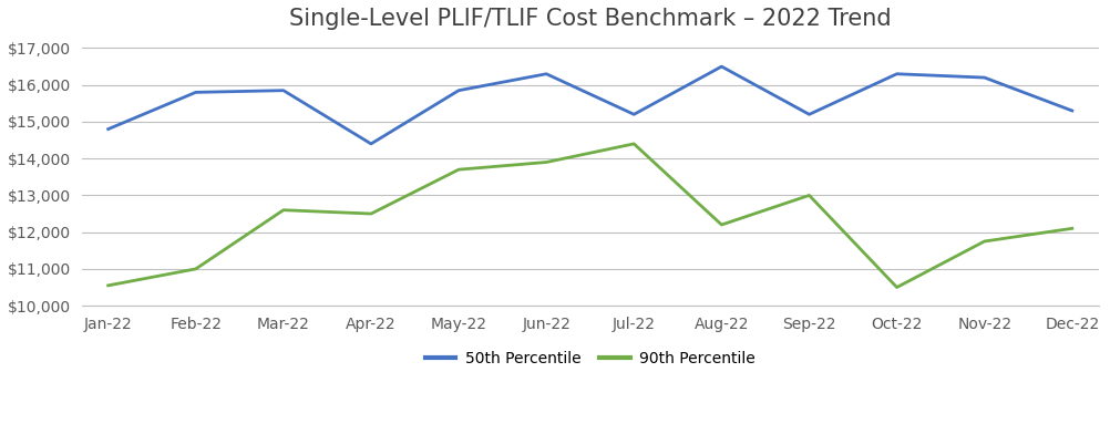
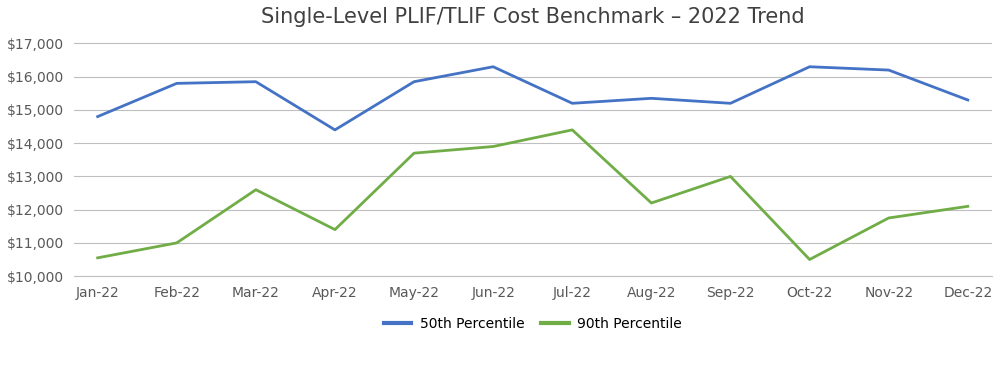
90th Percentile/Apr-22: $12,500 -> $11,400
50th Percentile/Aug-22: $16,500 -> $15,350
